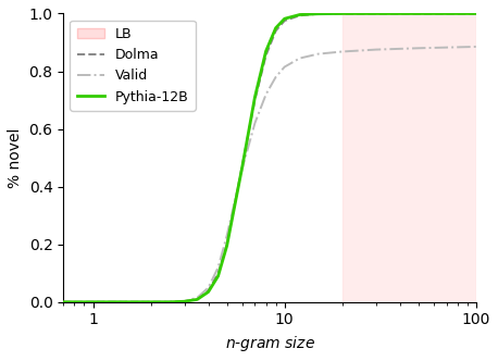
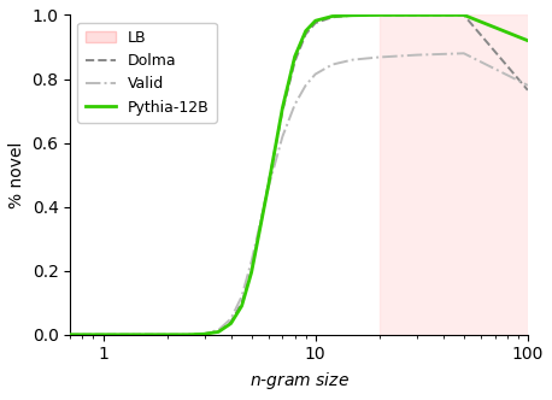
Dolma/100: 1.000 -> 0.765
Valid/100: 0.885 -> 0.780
Pythia-12B/100: 1.000 -> 0.920
